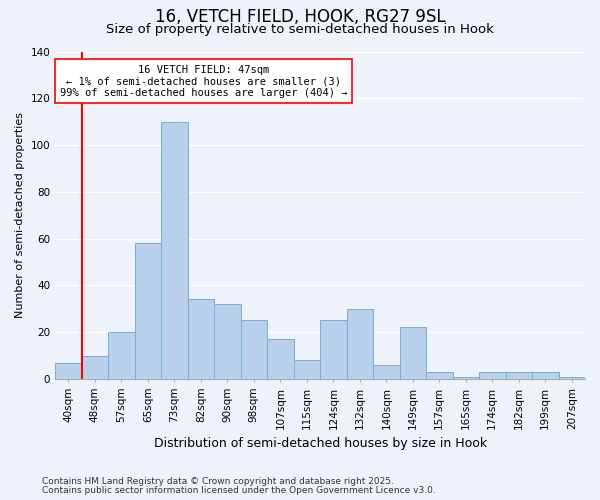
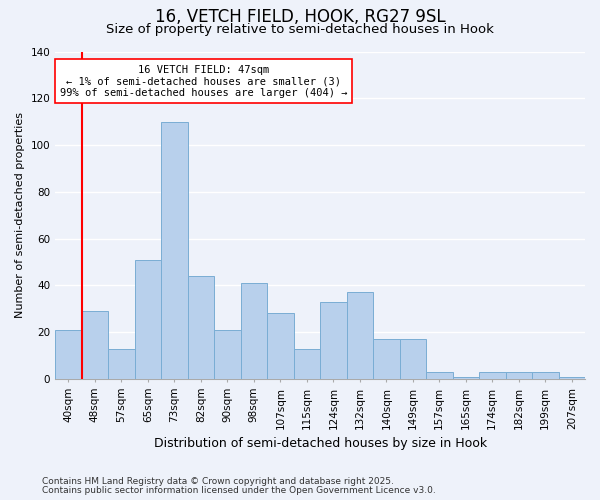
40sqm: 7 -> 21
48sqm: 10 -> 29
57sqm: 20 -> 13
65sqm: 58 -> 51
82sqm: 34 -> 44
90sqm: 32 -> 21
98sqm: 25 -> 41
107sqm: 17 -> 28
115sqm: 8 -> 13
124sqm: 25 -> 33
132sqm: 30 -> 37
140sqm: 6 -> 17
149sqm: 22 -> 17
